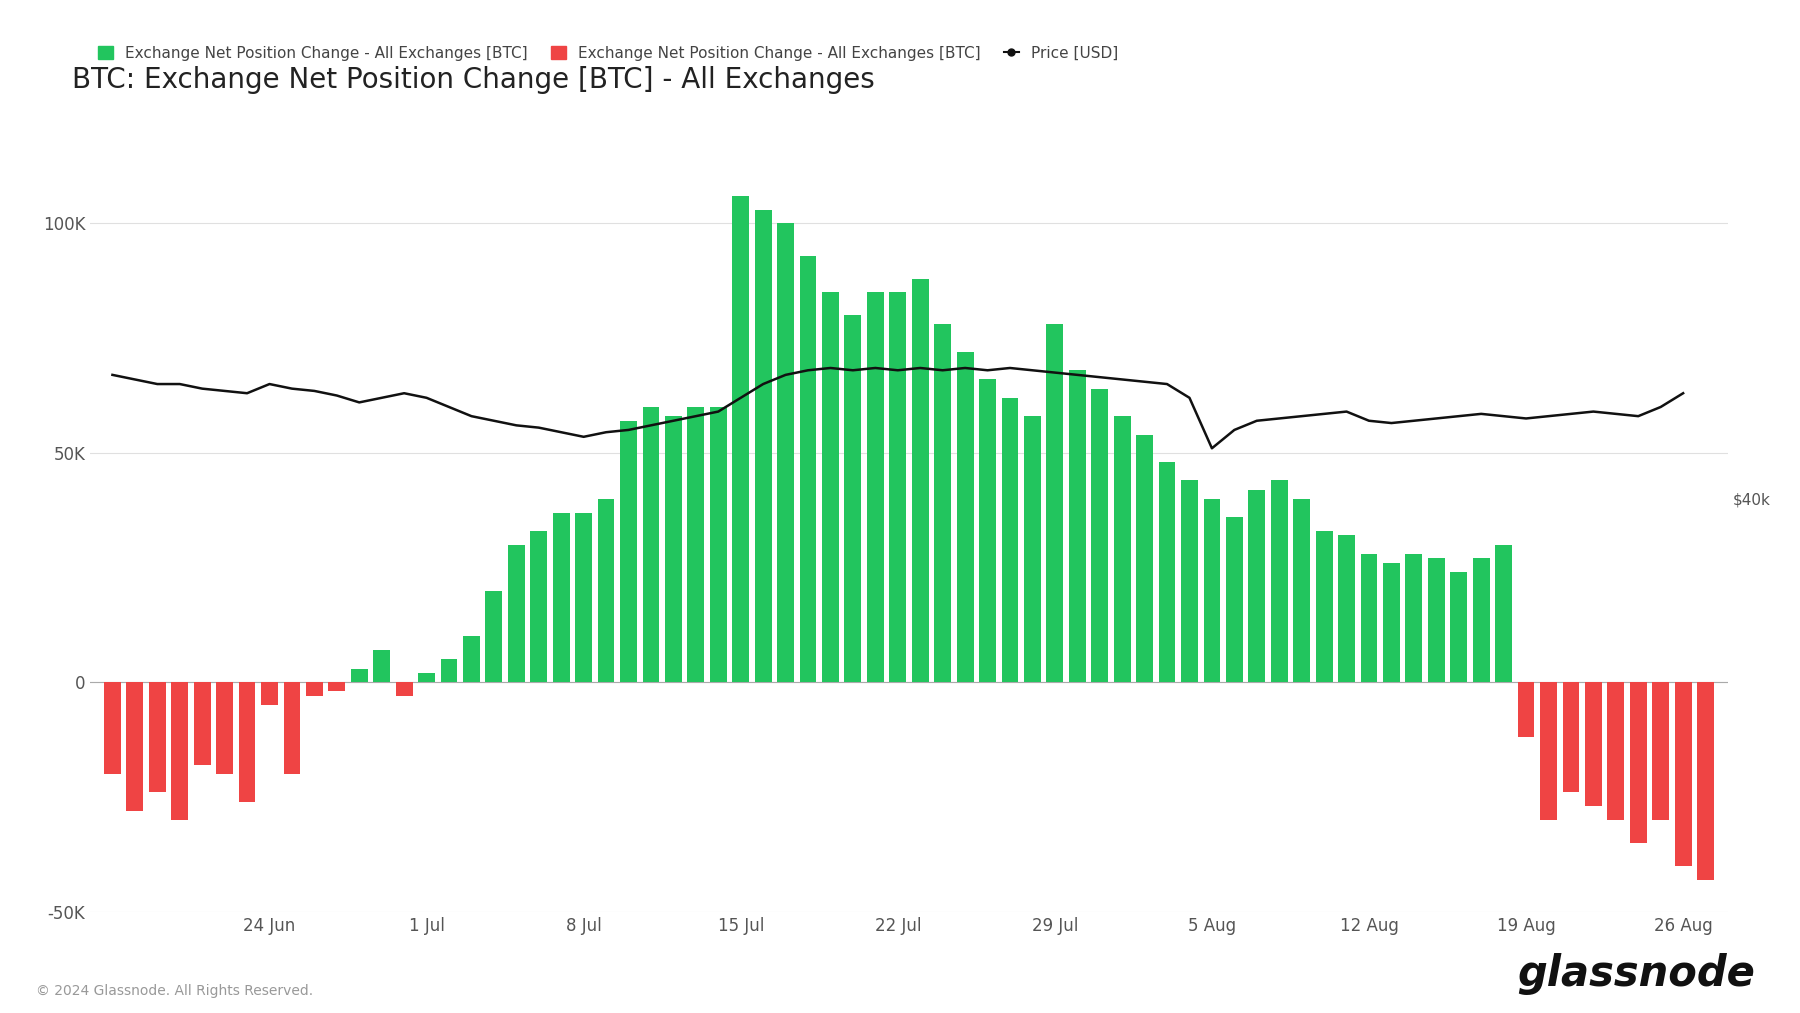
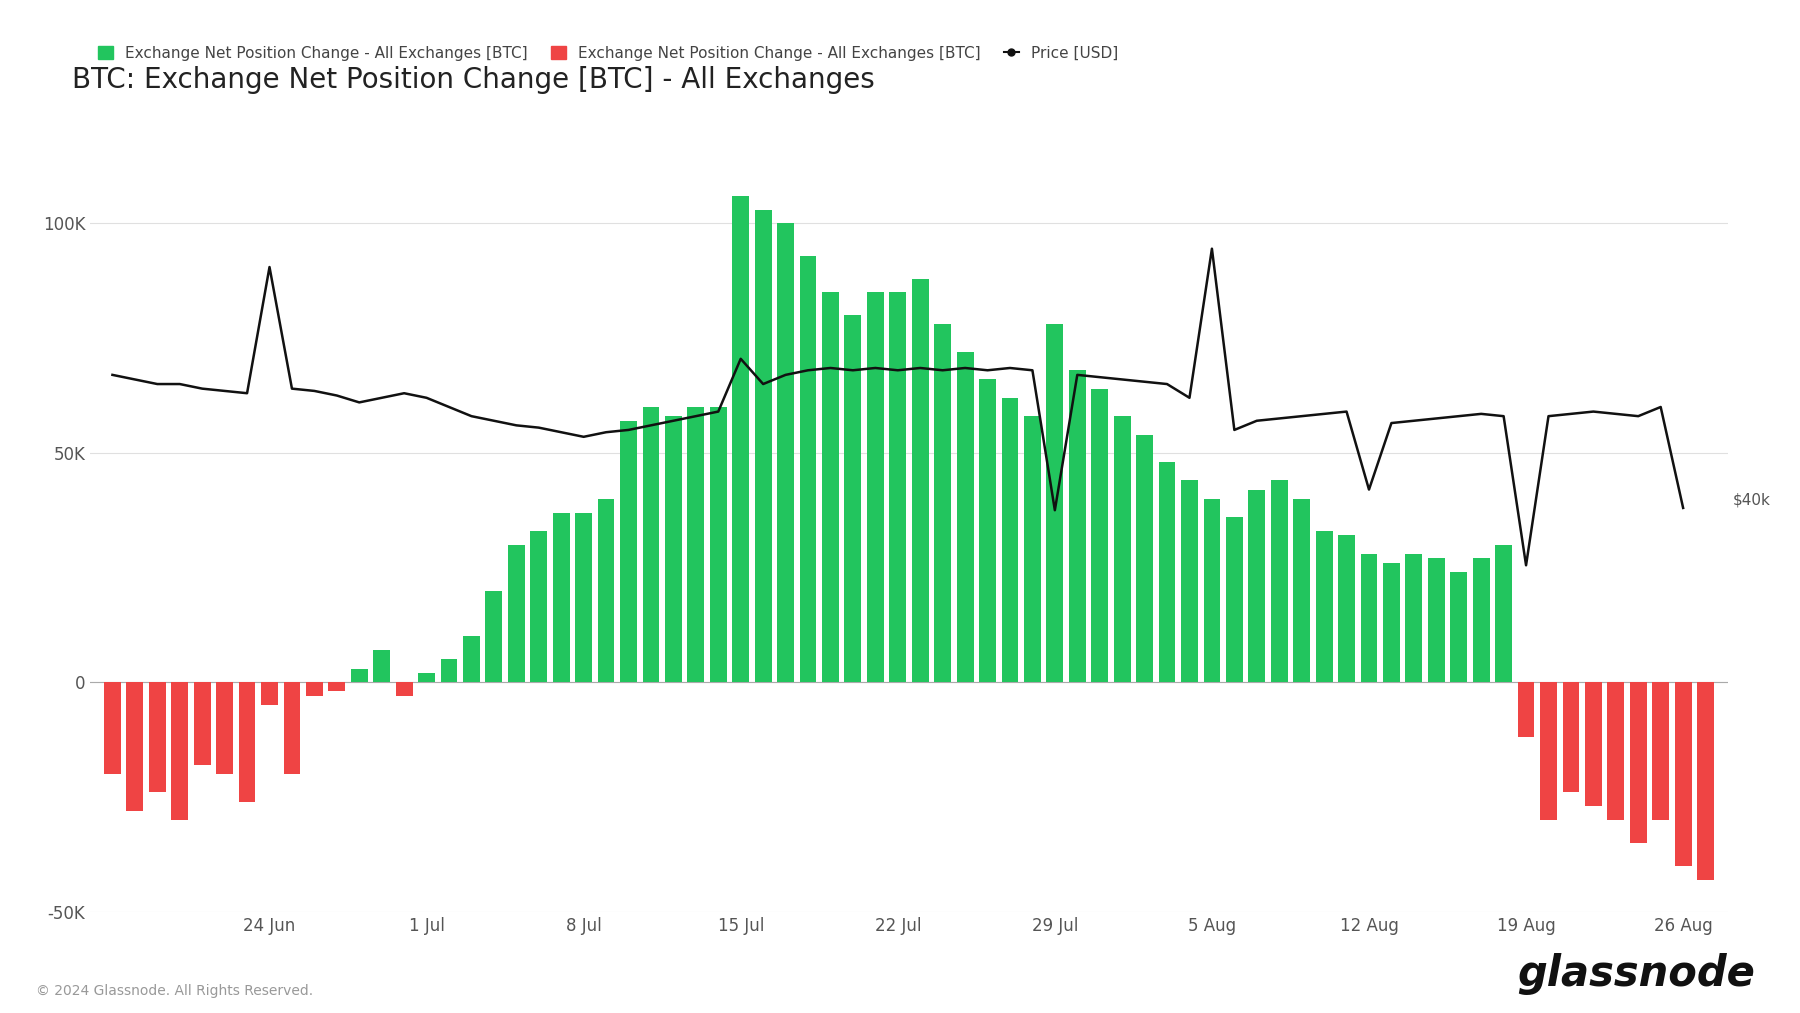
Price [USD]/24 Jun: 65.0K -> 90.5K
Price [USD]/15 Jul: 62.0K -> 70.5K
Price [USD]/29 Jul: 67.5K -> 37.5K
Price [USD]/5 Aug: 51.0K -> 94.5K
Price [USD]/12 Aug: 57.0K -> 42.0K
Price [USD]/19 Aug: 57.5K -> 25.5K
Price [USD]/26 Aug: 63.0K -> 38.0K
